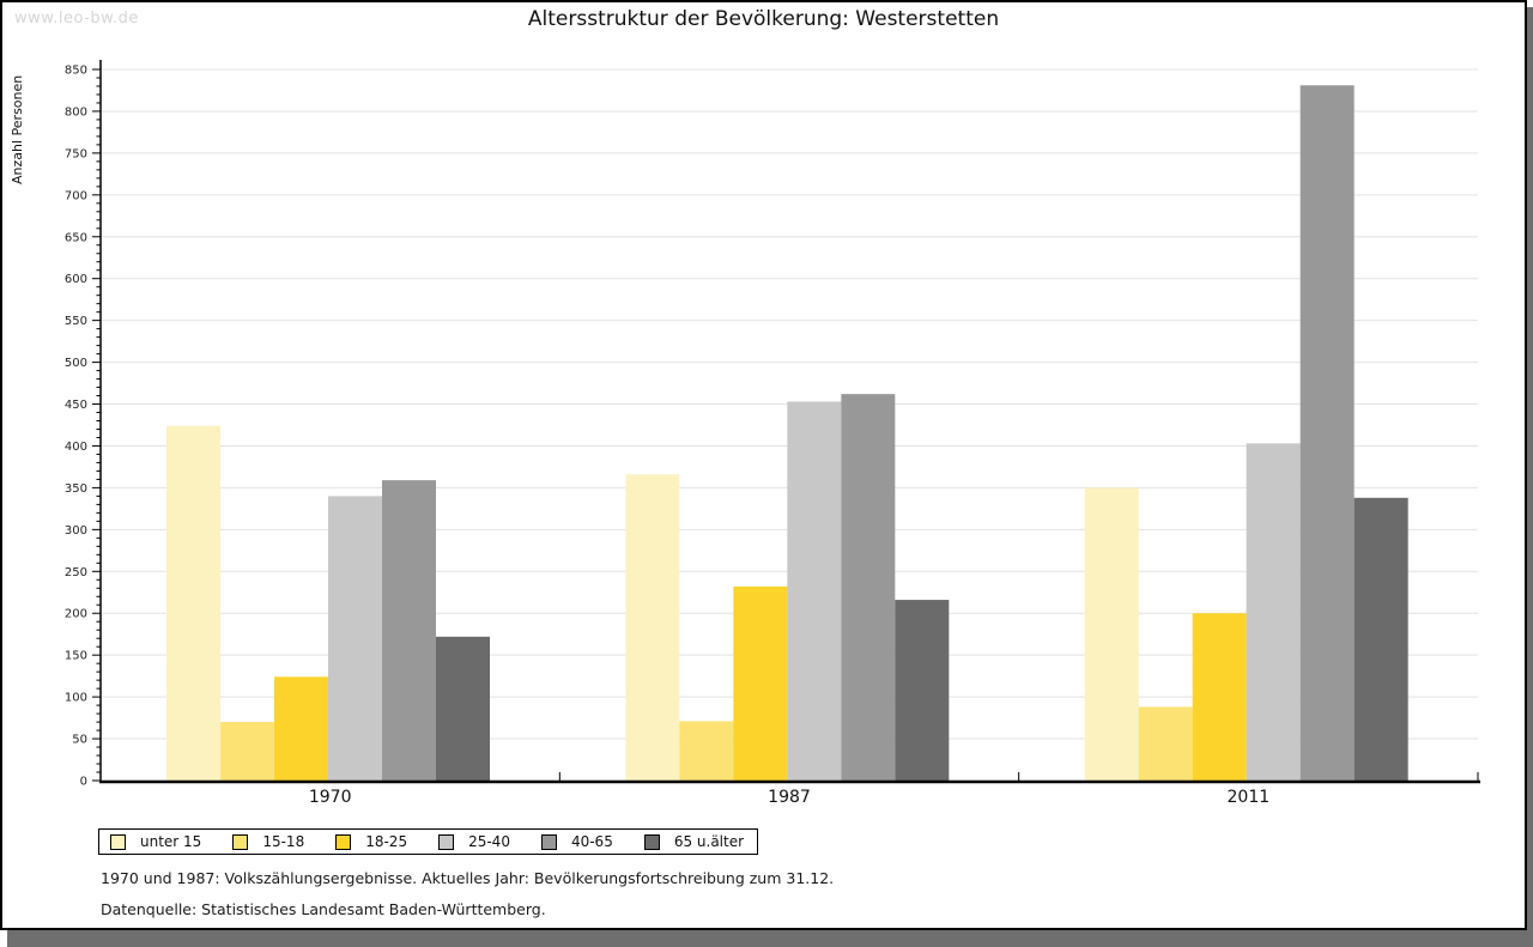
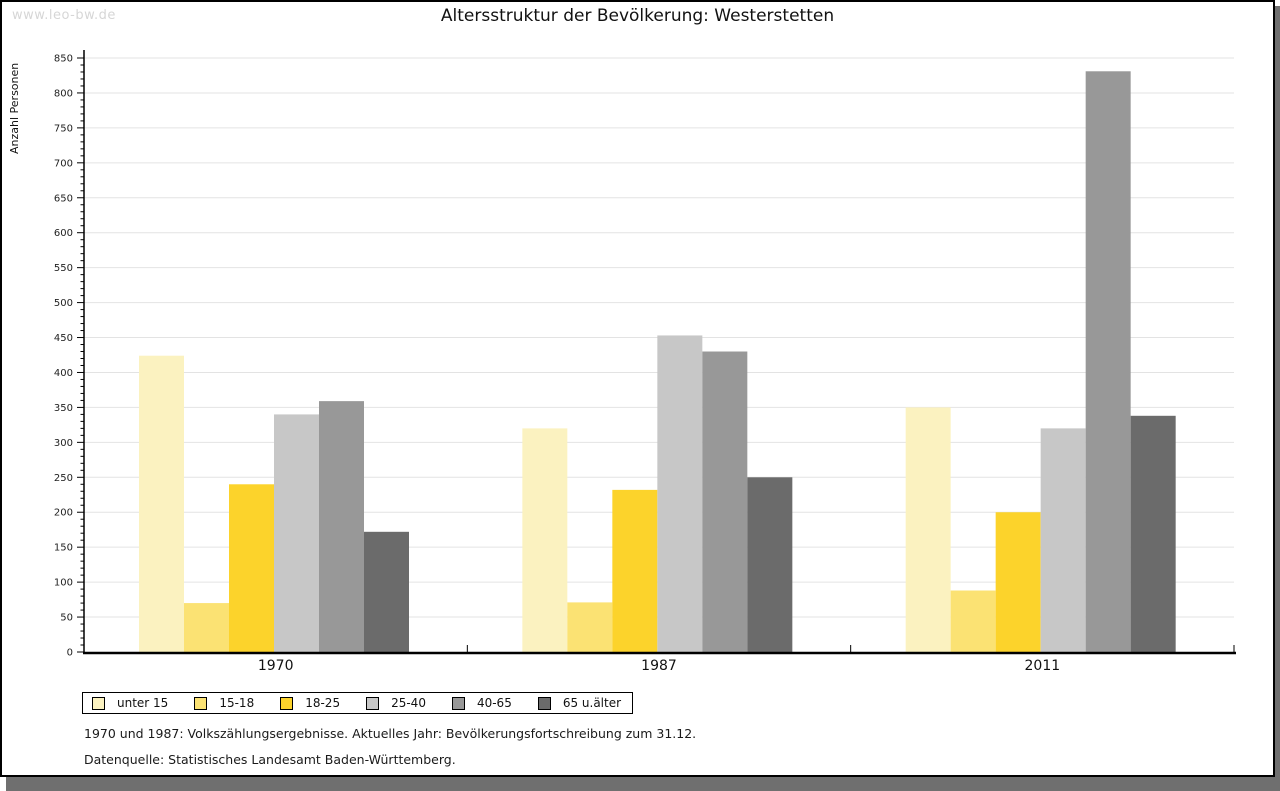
18-25/1970: 120 -> 240
unter 15/1987: 370 -> 320
40-65/1987: 460 -> 430
65 u.älter/1987: 220 -> 250
25-40/2011: 400 -> 320
